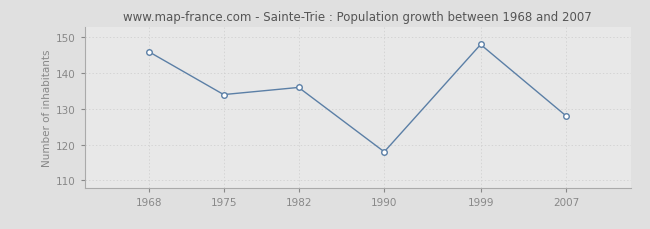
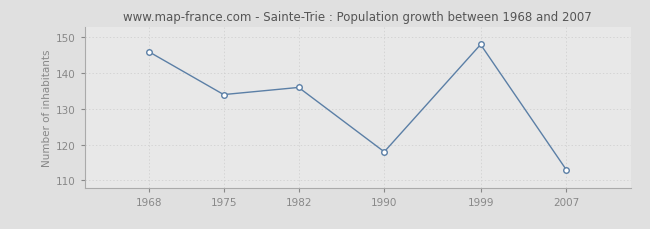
2007: 128 -> 113
